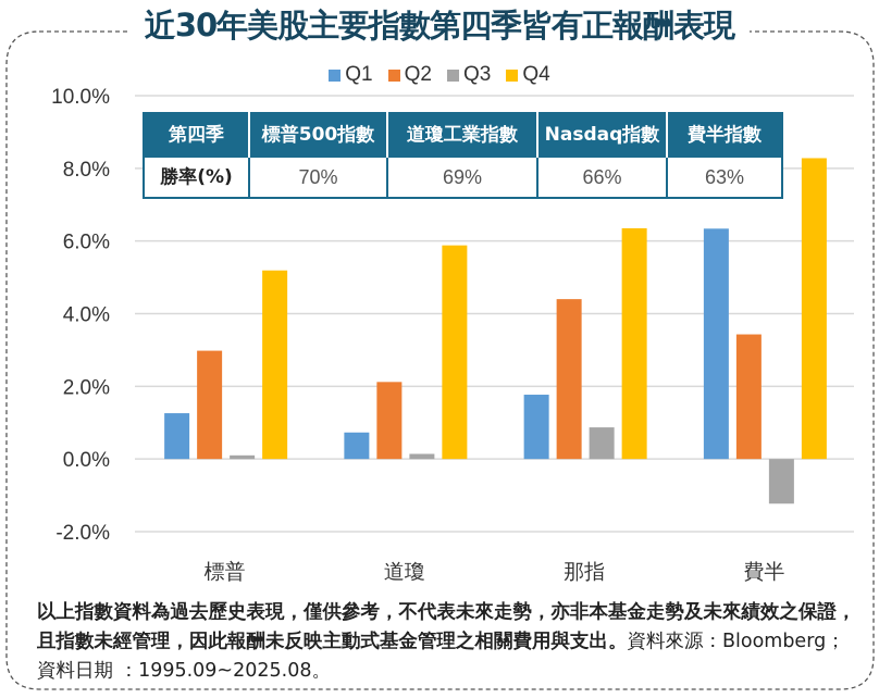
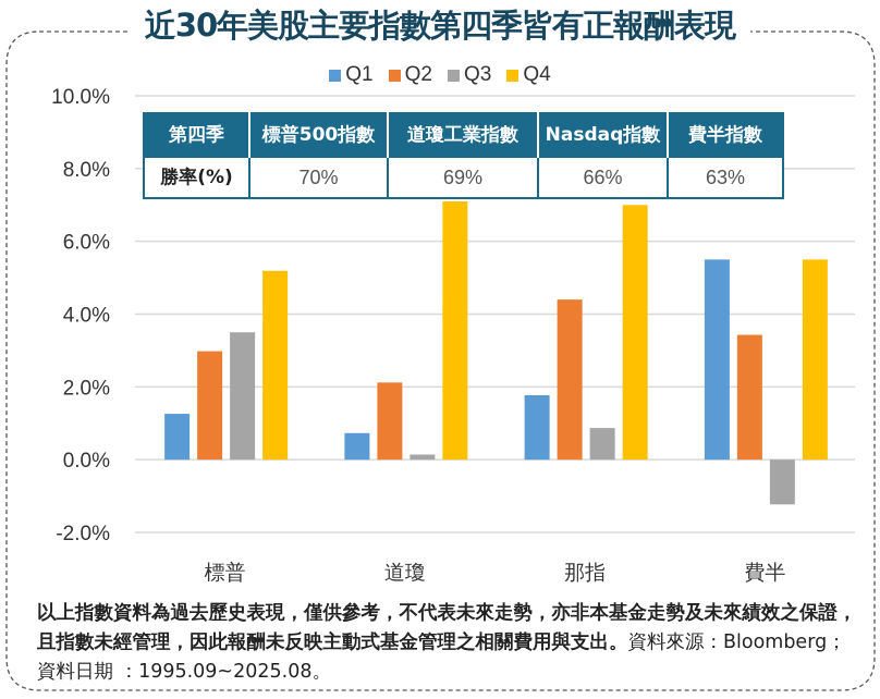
Q3/標普: 0.1% -> 3.5%
Q4/道瓊: 5.9% -> 7.1%
Q4/那指: 6.3% -> 7.0%
Q1/費半: 6.3% -> 5.5%
Q4/費半: 8.3% -> 5.5%
